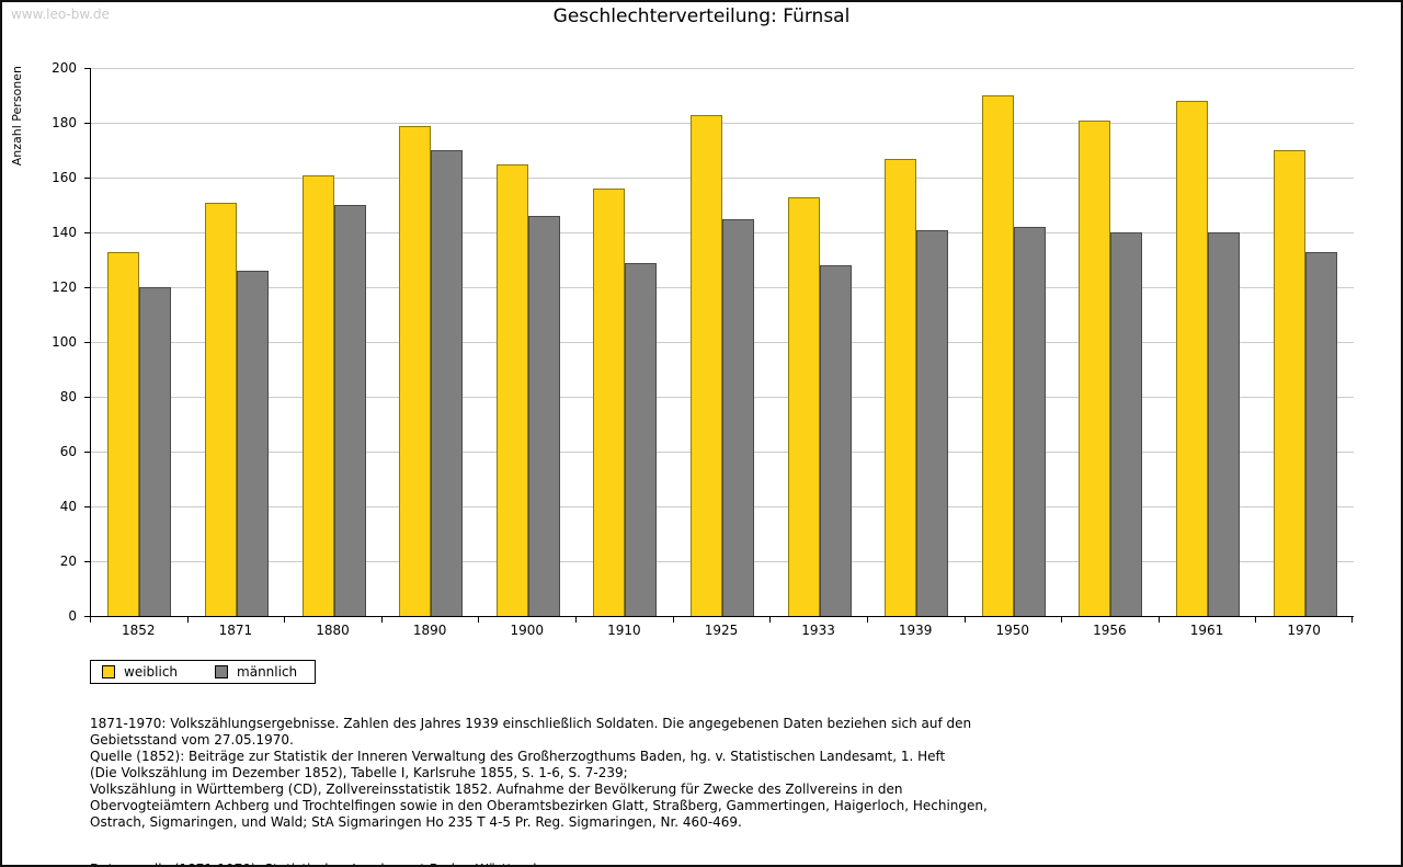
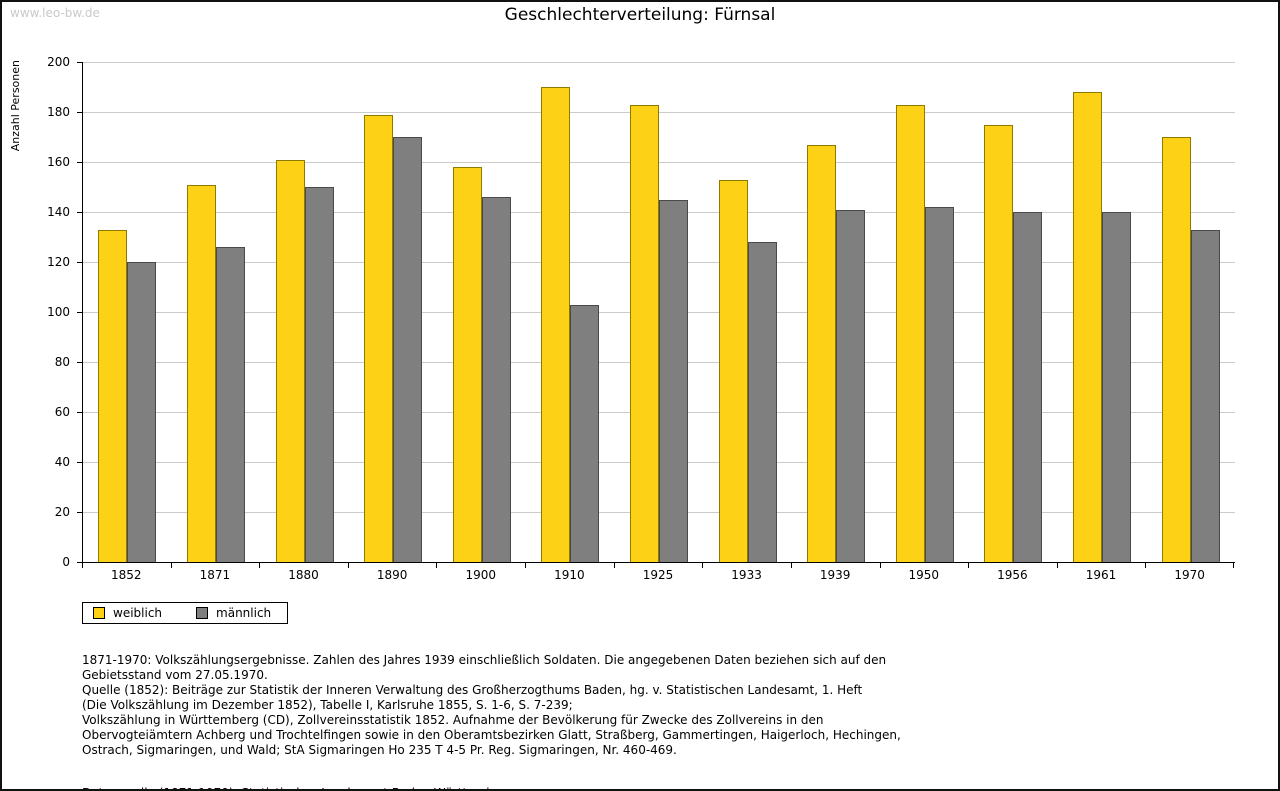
weiblich/1900: 165 -> 158
weiblich/1910: 156 -> 190
männlich/1910: 129 -> 103
weiblich/1950: 190 -> 183
weiblich/1956: 181 -> 175
